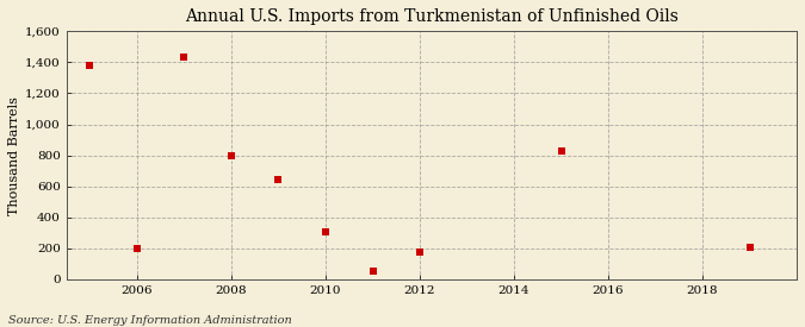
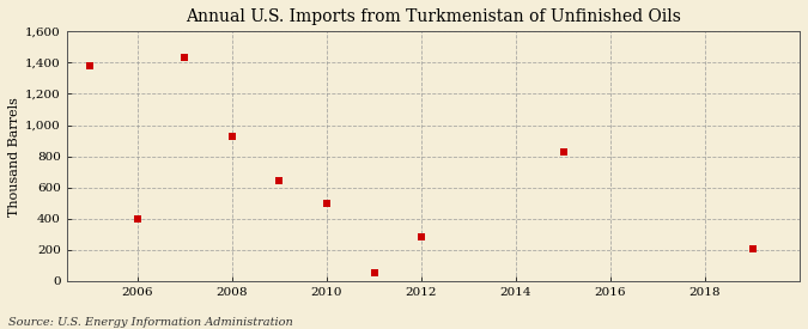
2006: 200 -> 400
2008: 800 -> 930
2010: 310 -> 500
2012: 180 -> 280
